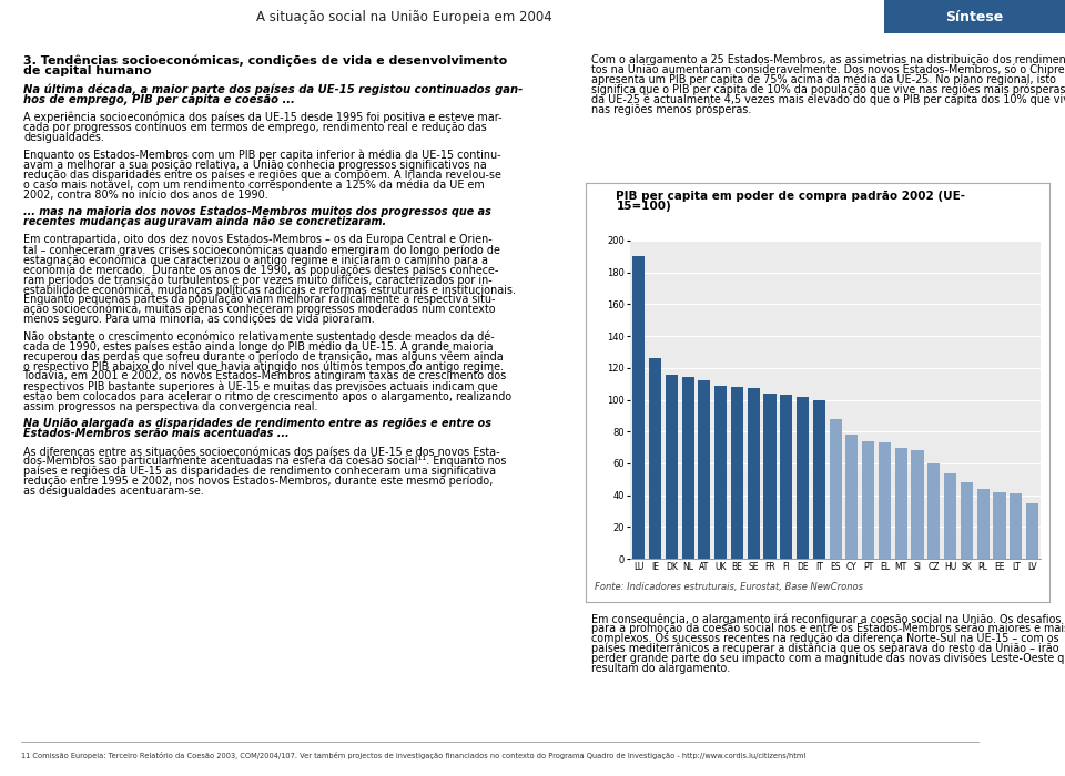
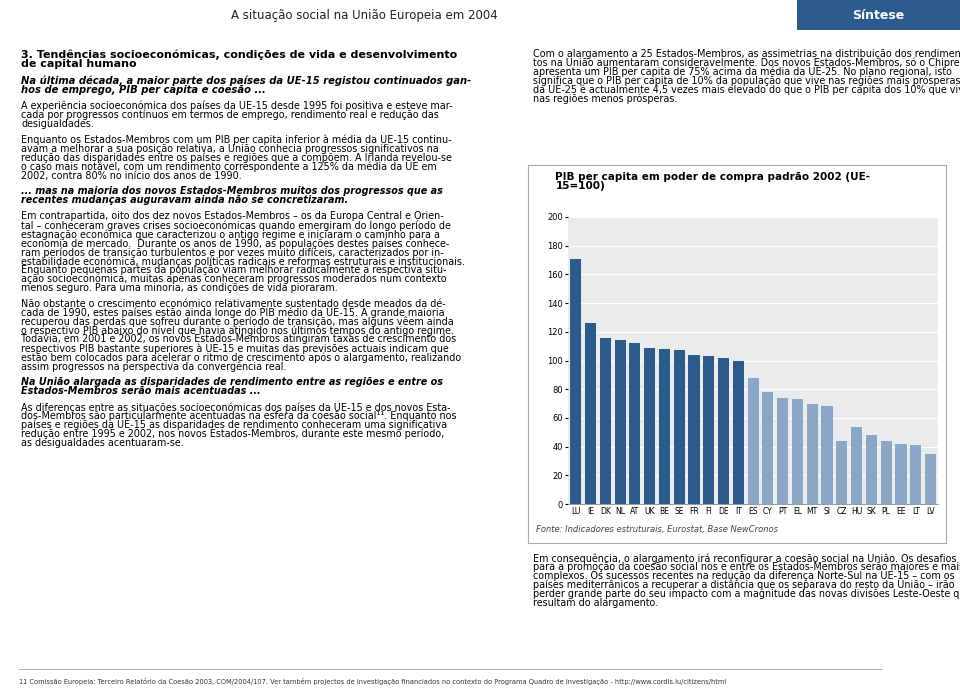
LU: 190 -> 171
CZ: 60 -> 44
